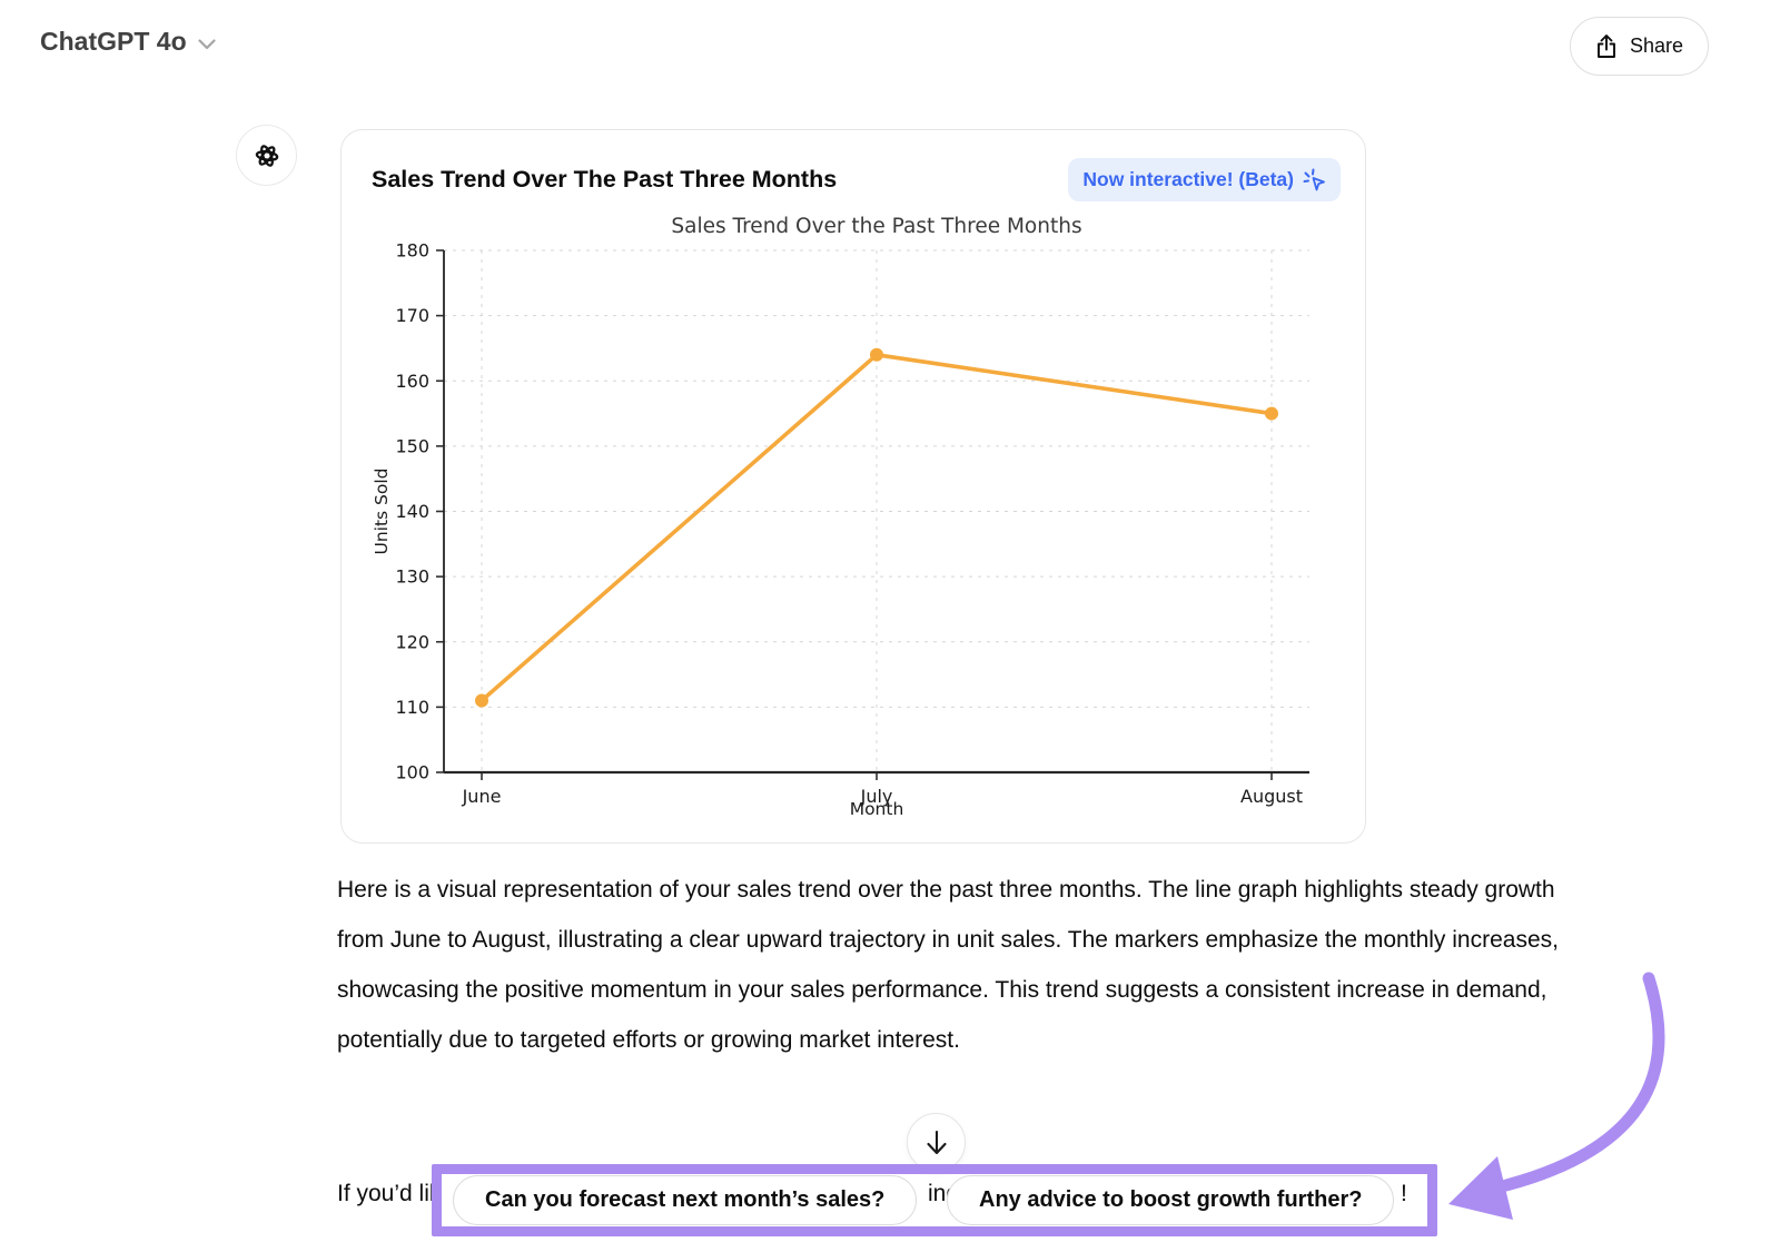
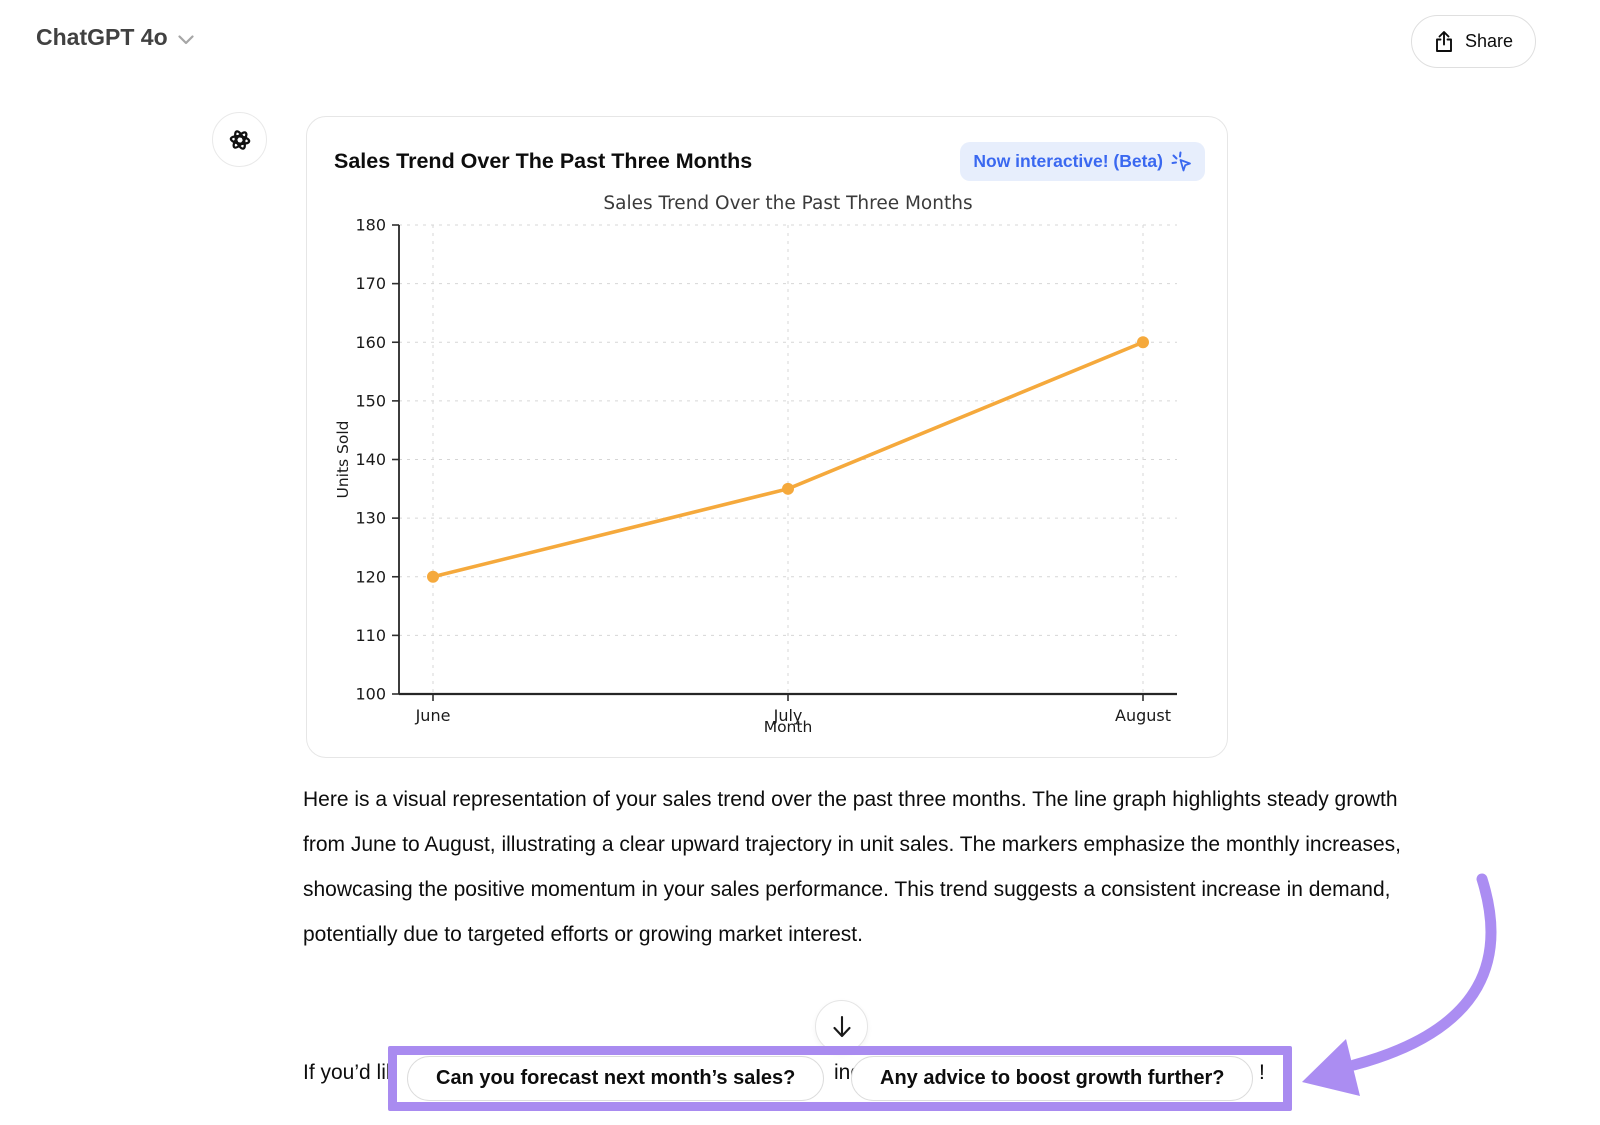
June: 111 -> 120
July: 164 -> 135
August: 155 -> 160
